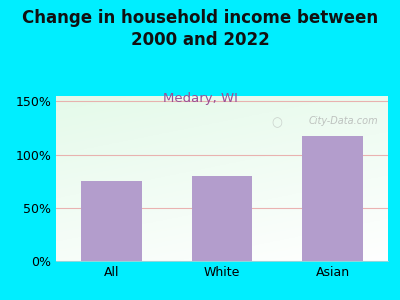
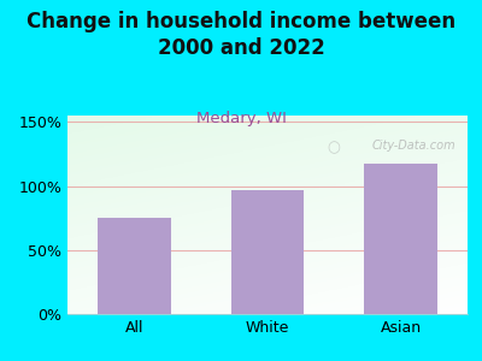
White: 80% -> 97%
